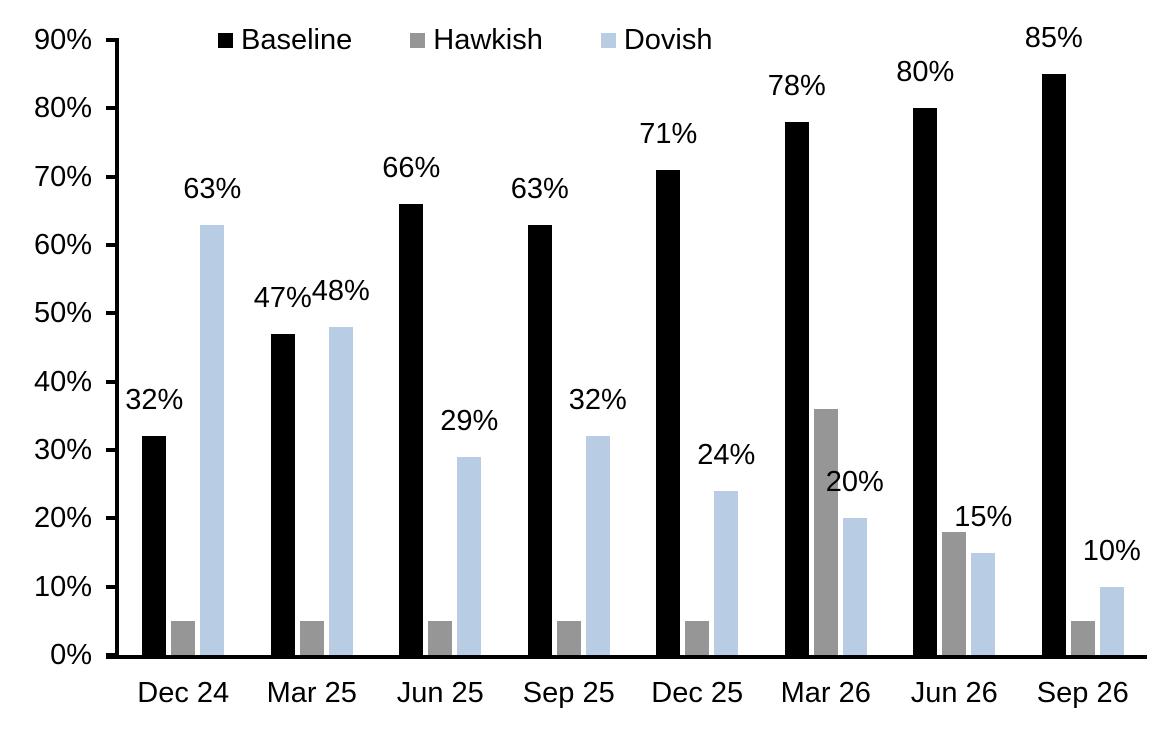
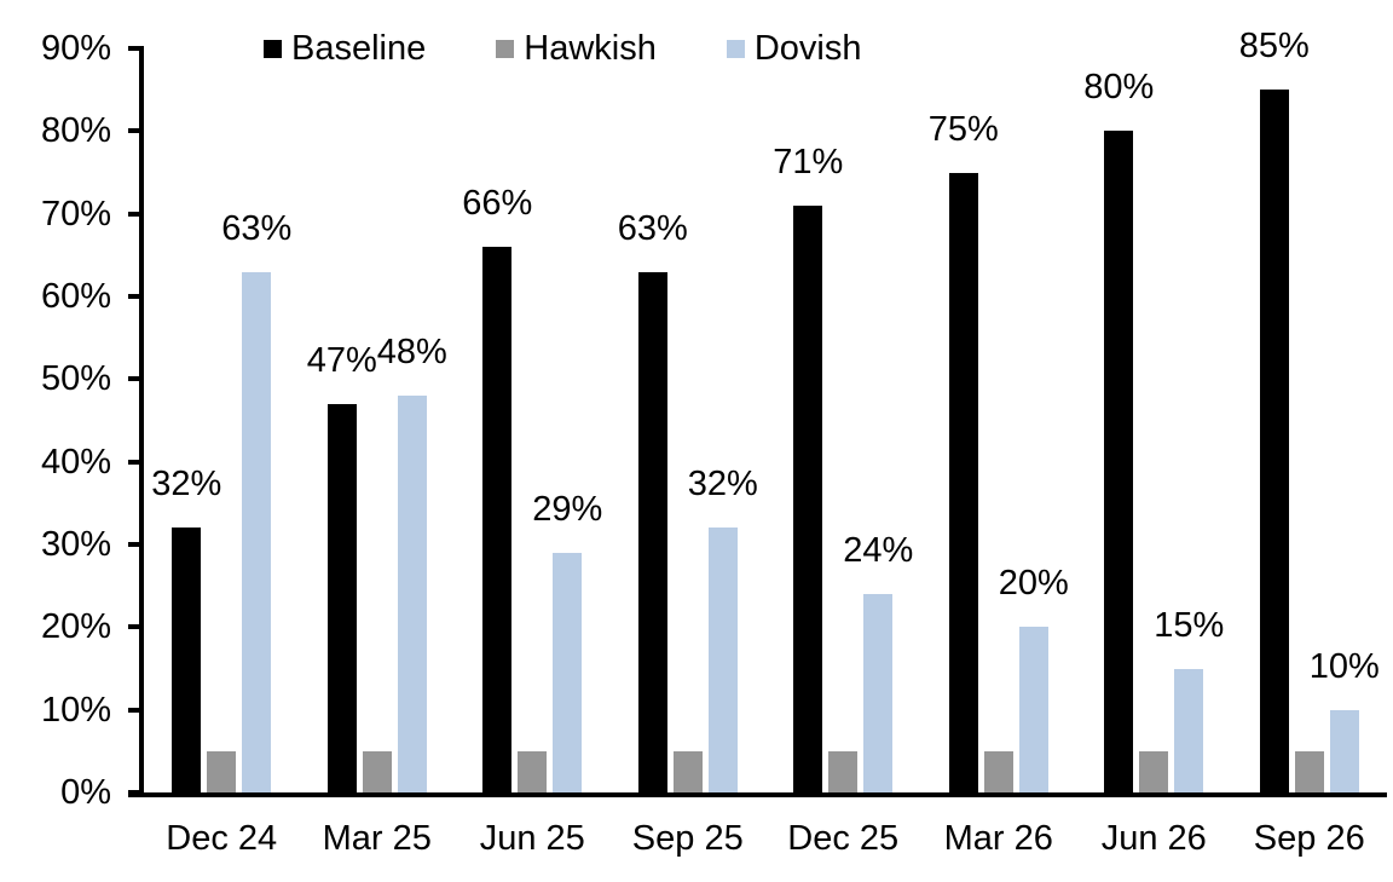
Baseline/Mar 26: 78% -> 75%
Hawkish/Mar 26: 36% -> 5%
Hawkish/Jun 26: 18% -> 5%
